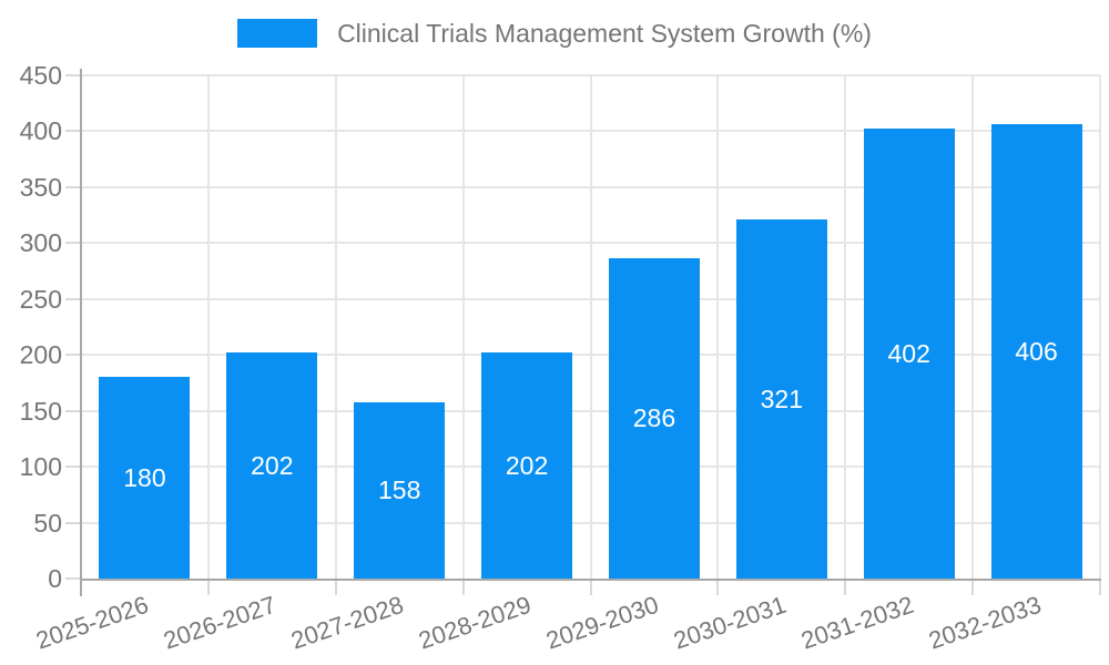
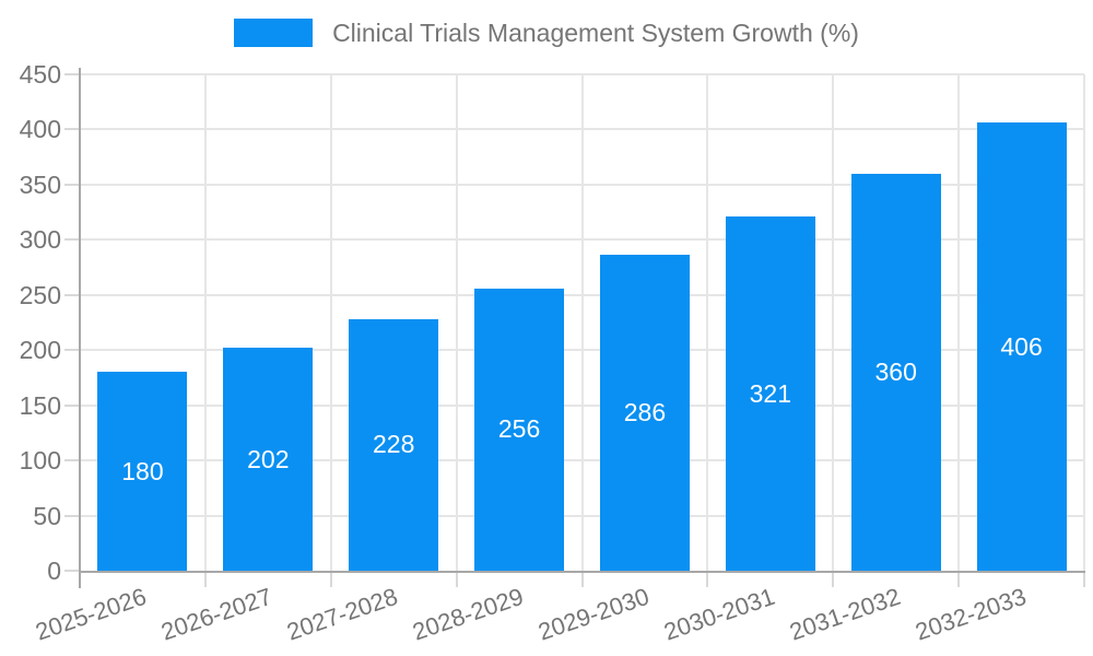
2027-2028: 158 -> 228
2028-2029: 202 -> 256
2031-2032: 402 -> 360
